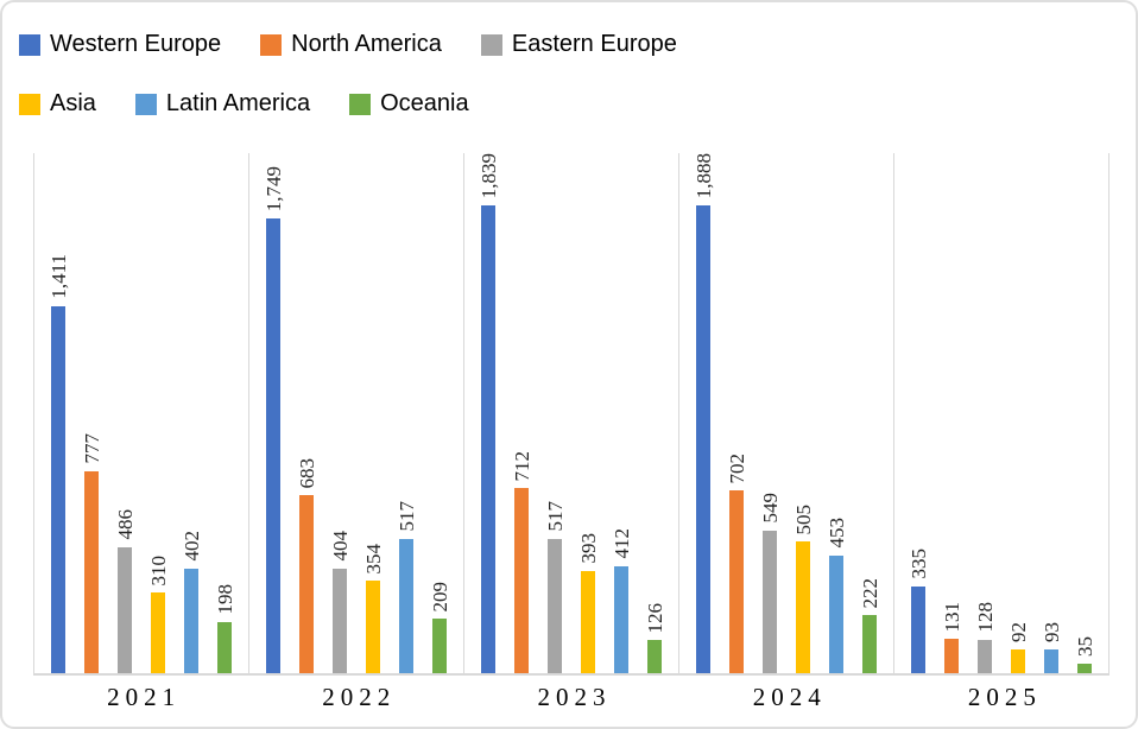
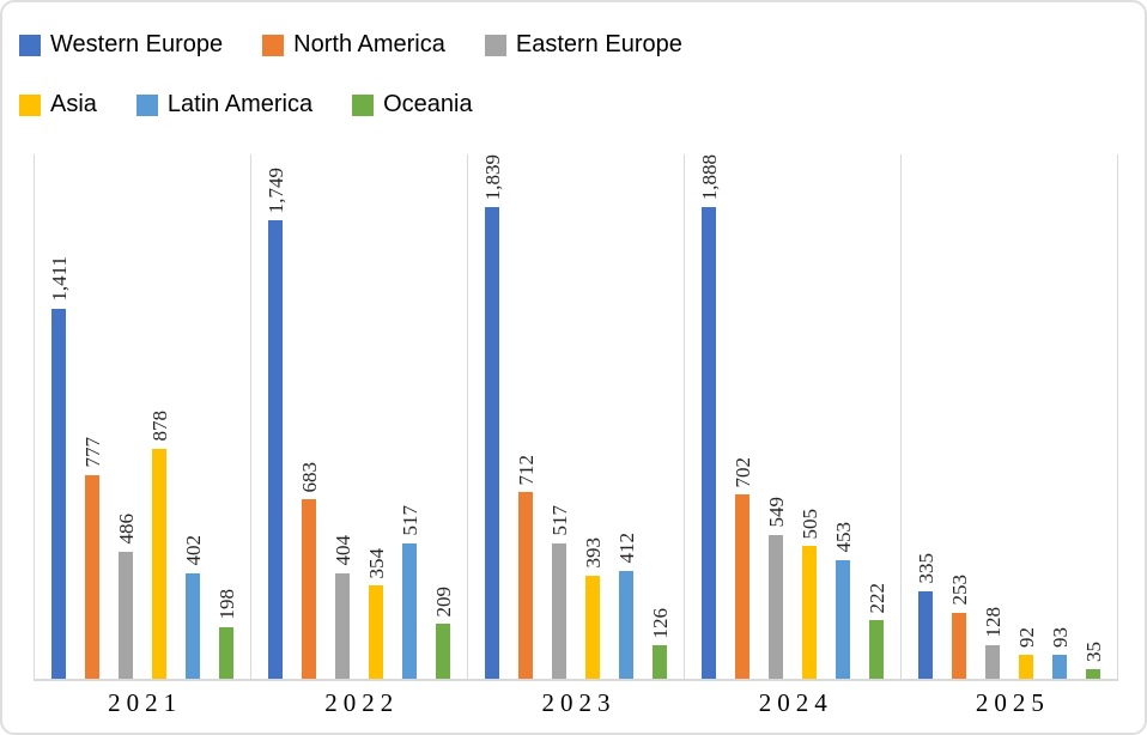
Asia/2021: 310 -> 878
North America/2025: 131 -> 253
